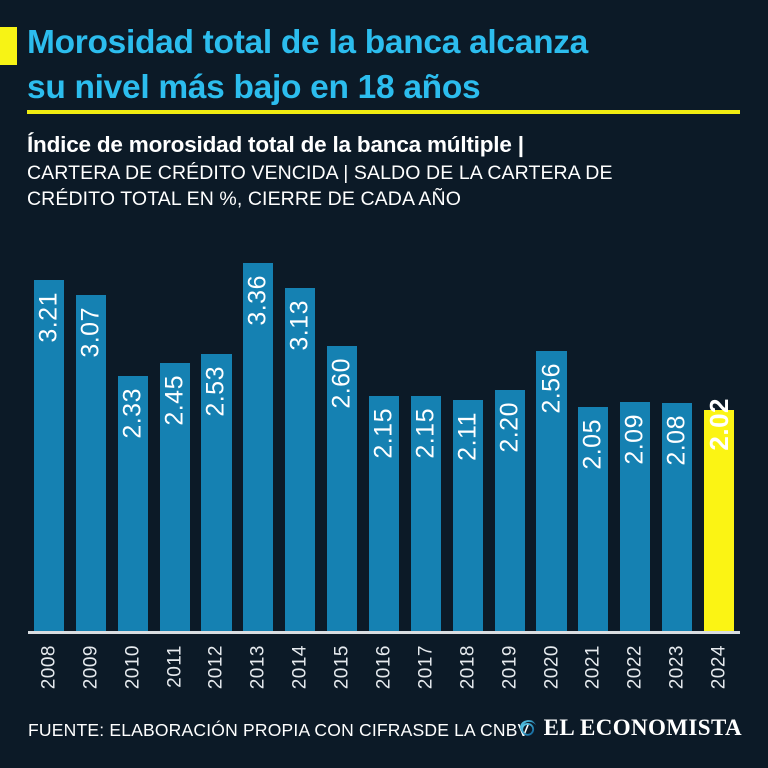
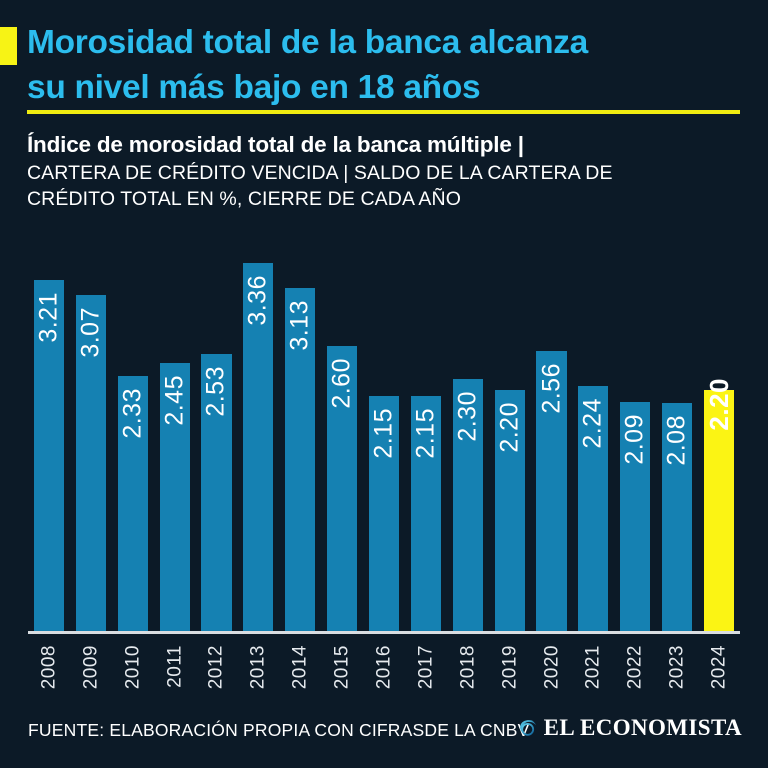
2018: 2.11 -> 2.30
2021: 2.05 -> 2.24
2024: 2.02 -> 2.20
